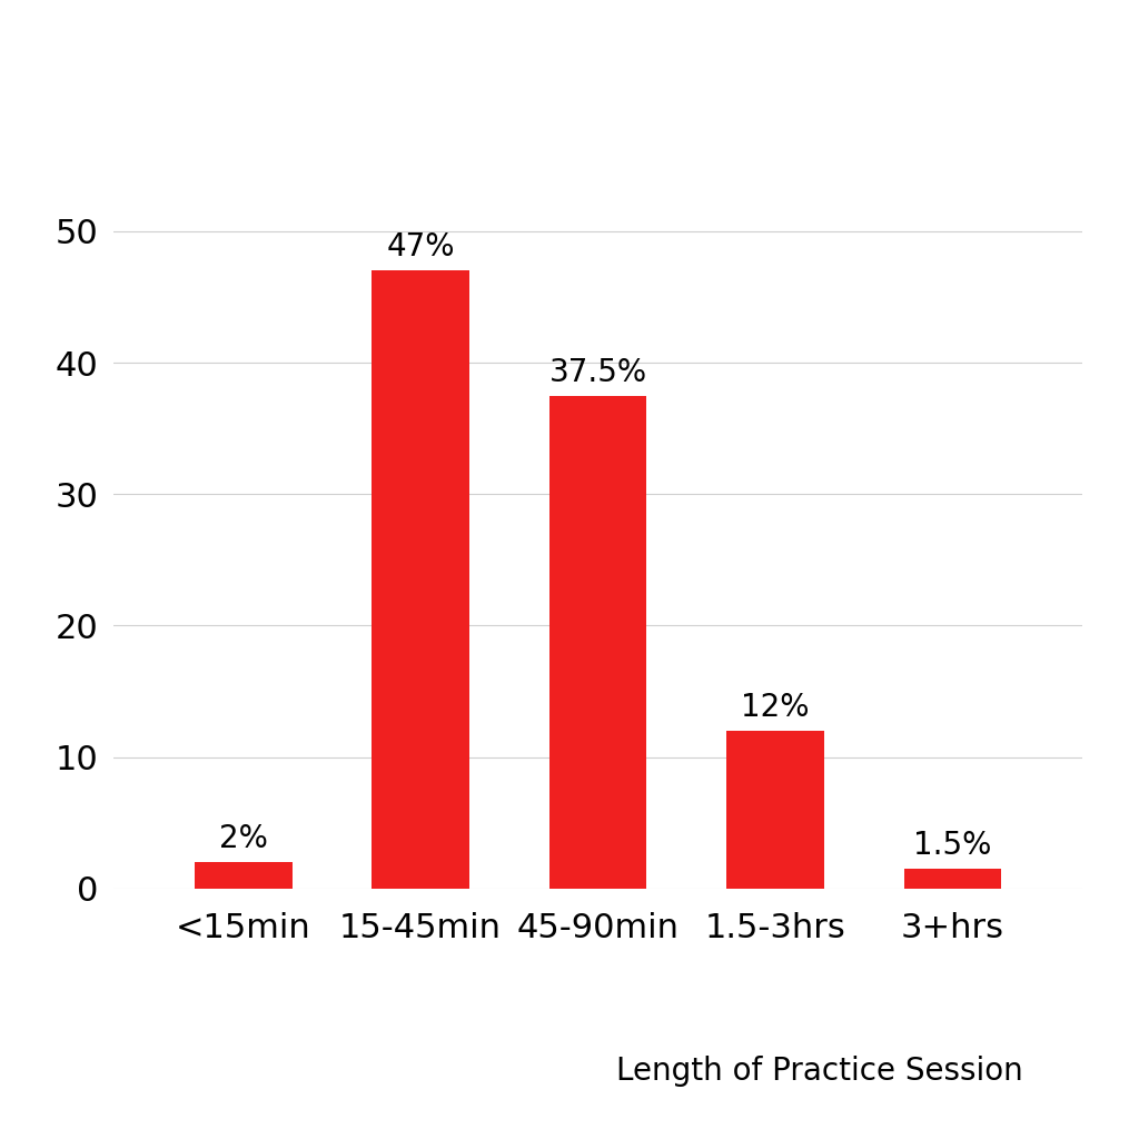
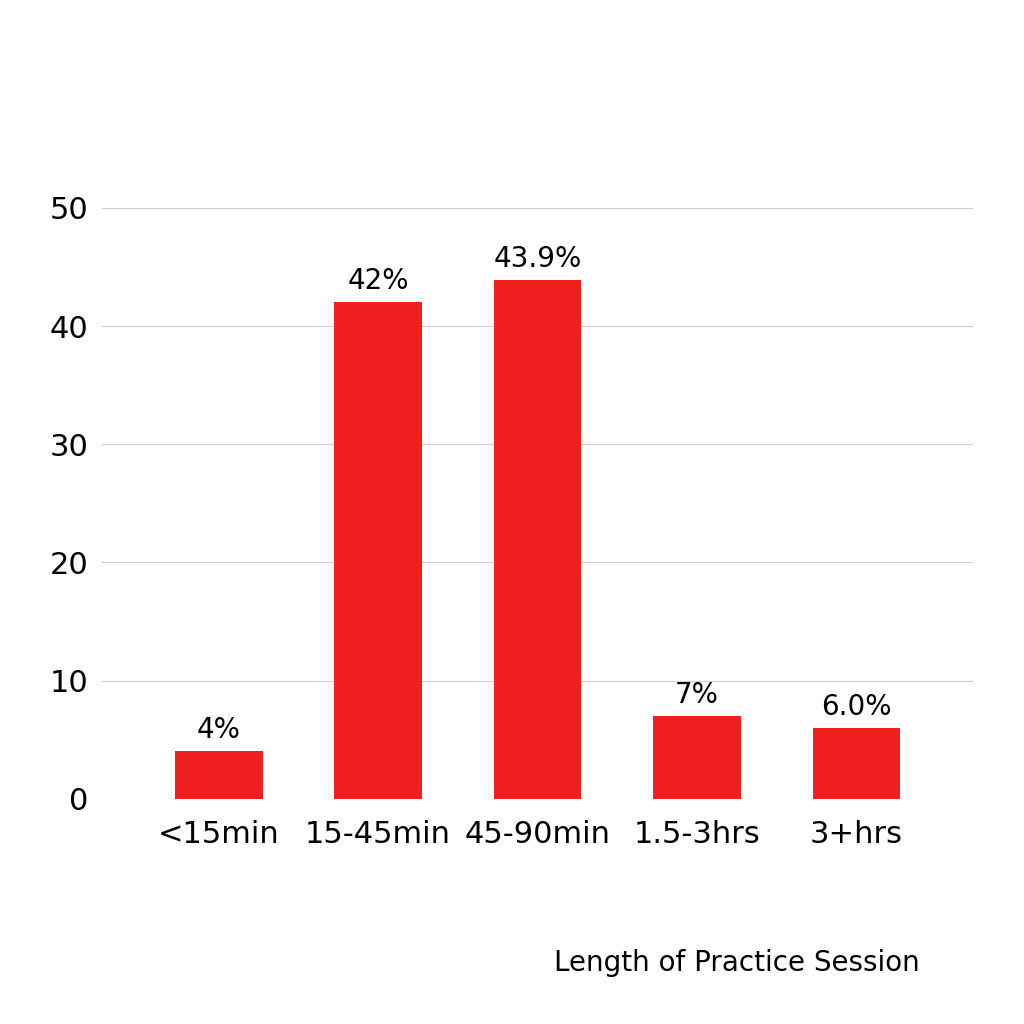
<15min: 2% -> 4%
15-45min: 47% -> 42%
45-90min: 37.5% -> 43.9%
1.5-3hrs: 12% -> 7%
3+hrs: 1.5% -> 6.0%
